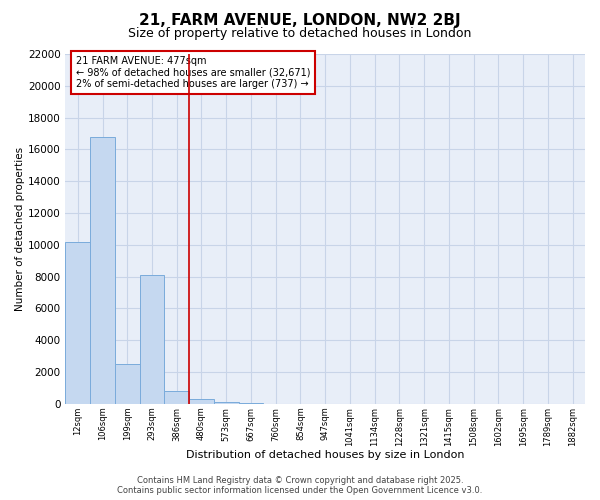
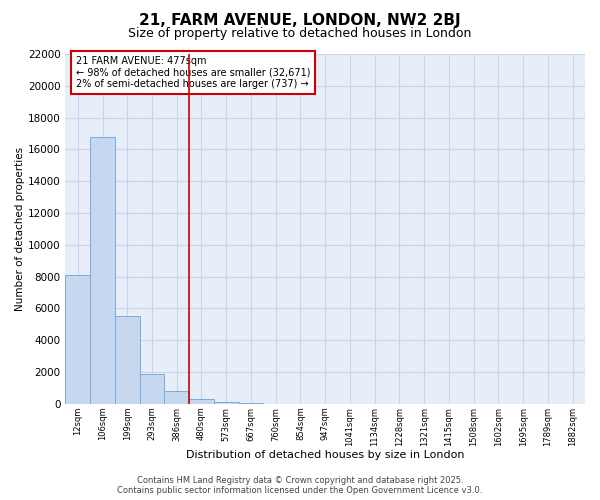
12sqm: 10200 -> 8100
199sqm: 2500 -> 5500
293sqm: 8100 -> 1900
